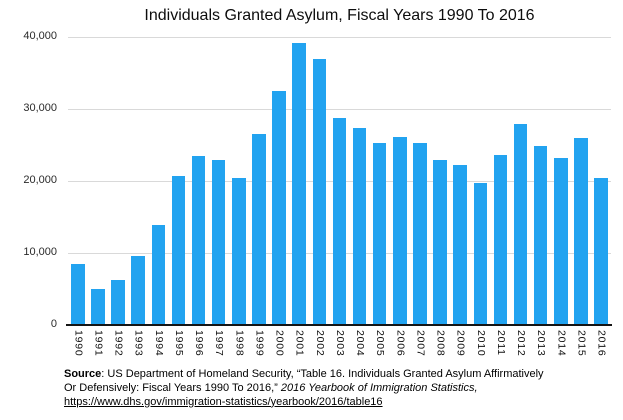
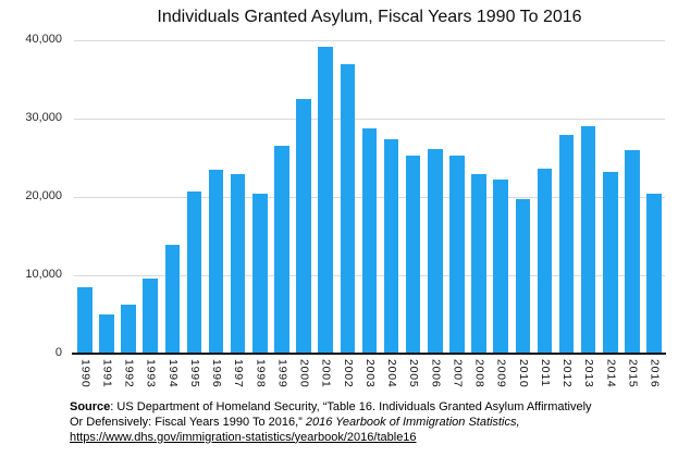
2013: 25000 -> 29000
